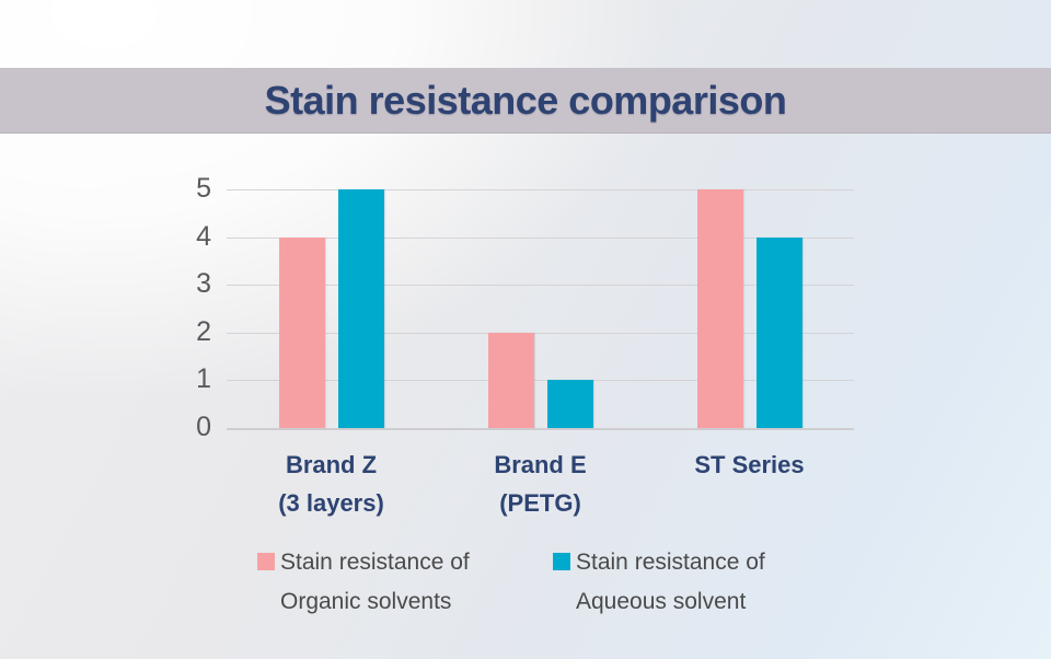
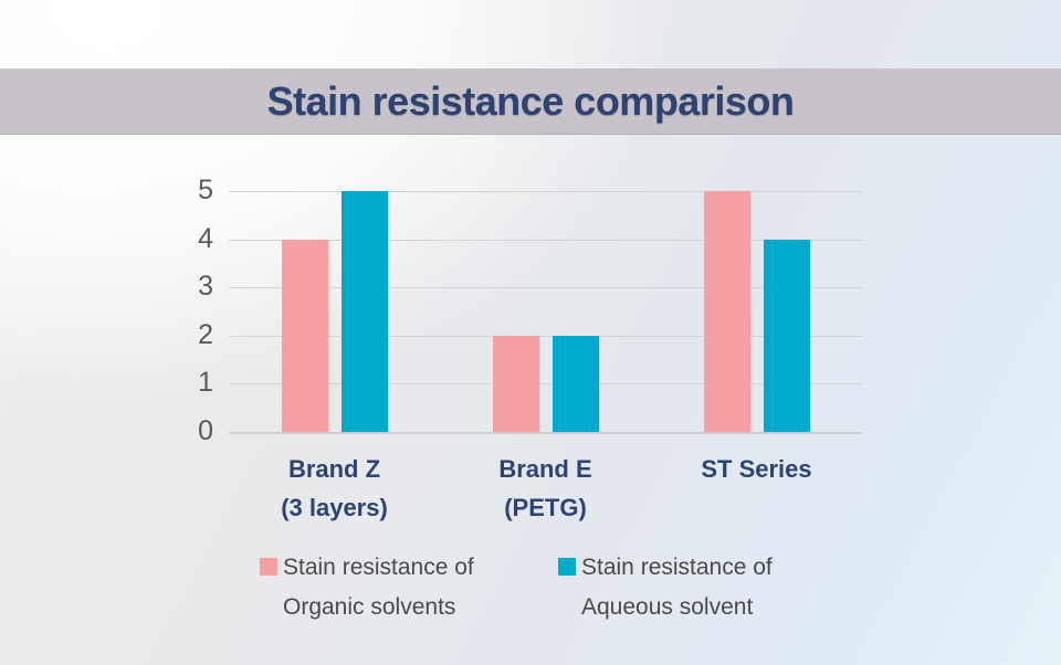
Stain resistance of Aqueous solvent/Brand E (PETG): 1 -> 2
